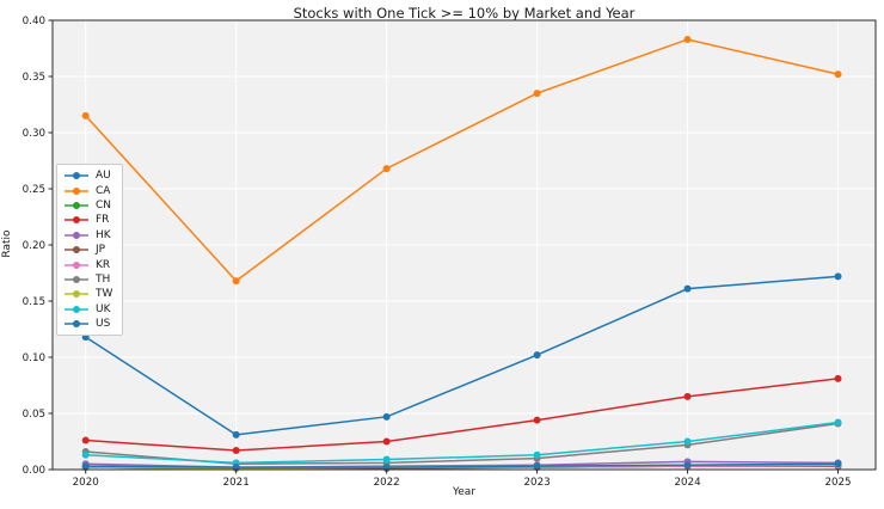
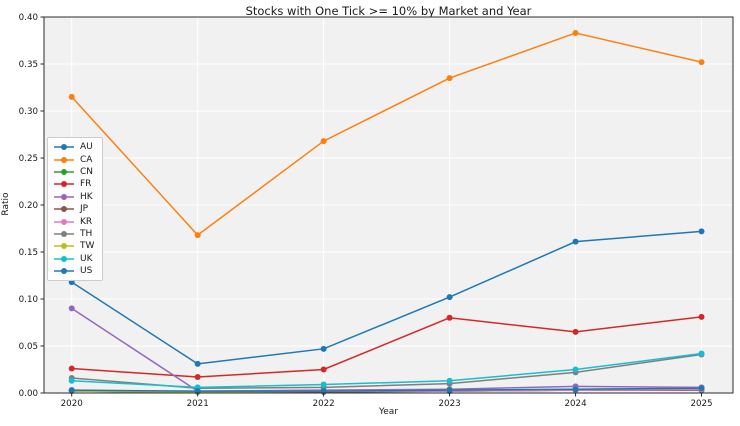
HK/2020: 0.01 -> 0.09
FR/2023: 0.04 -> 0.08
